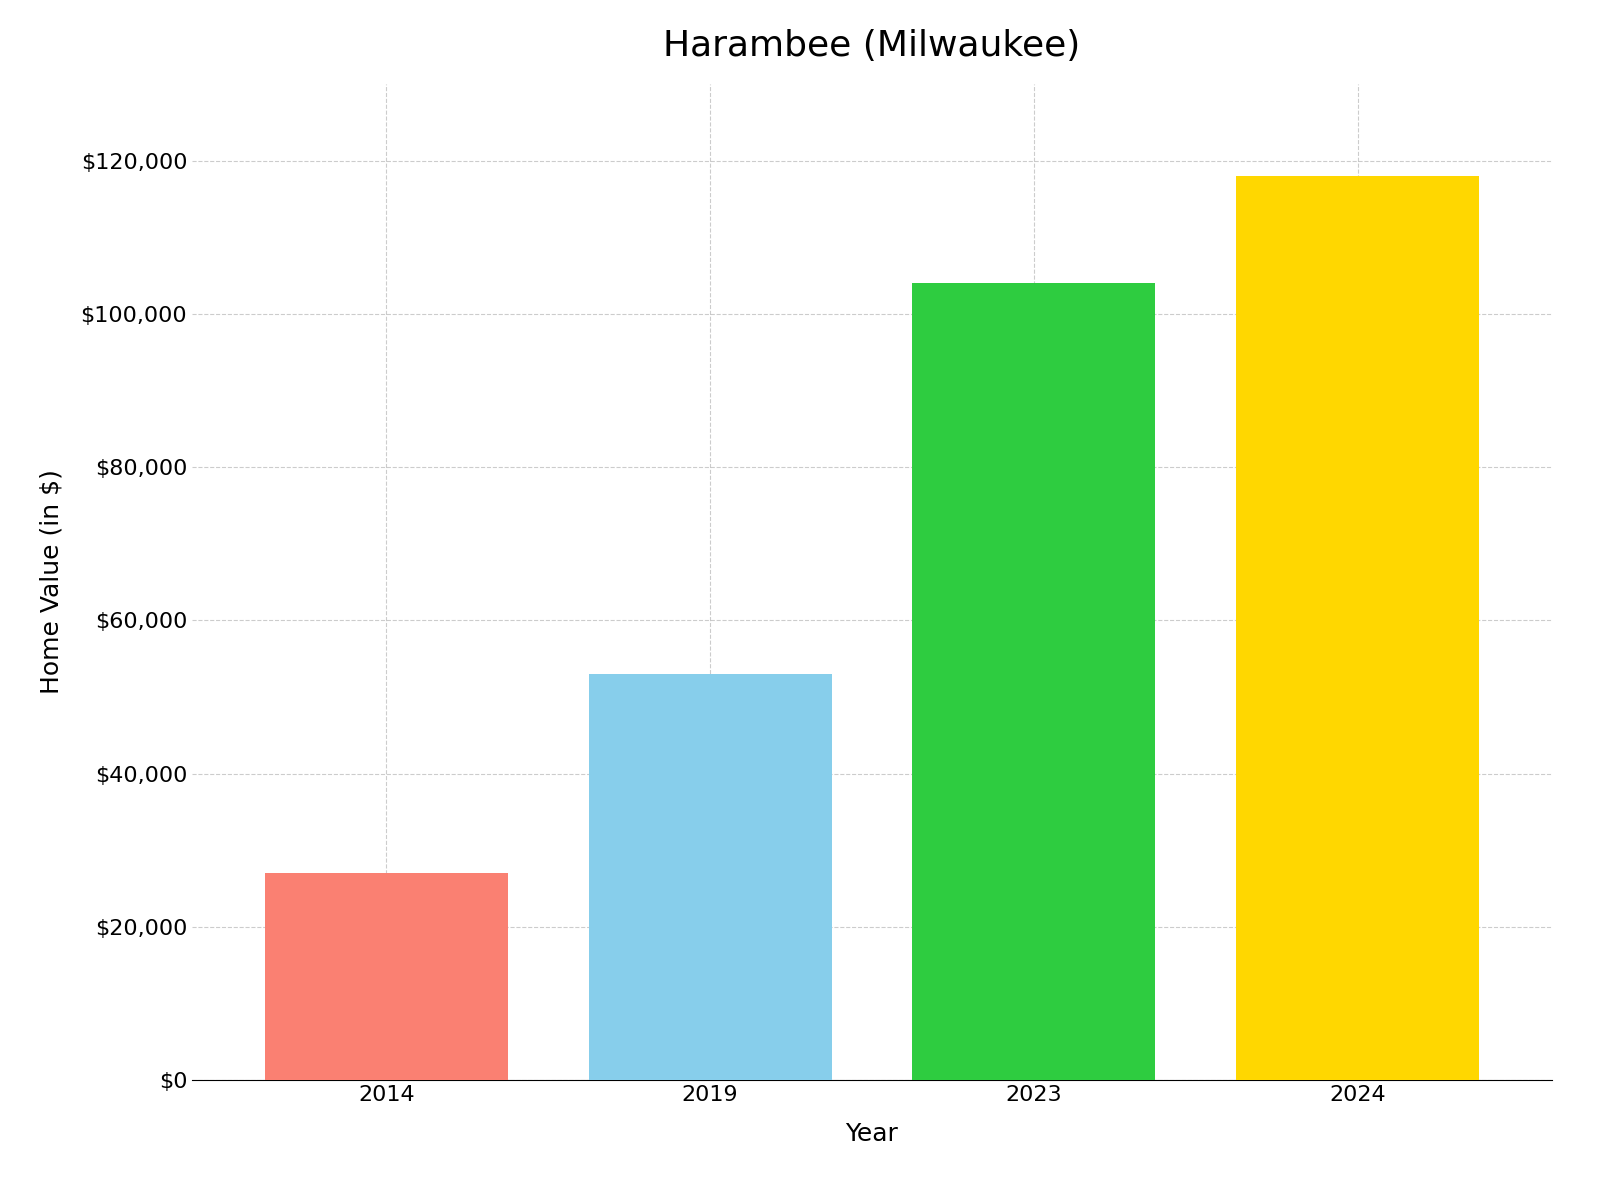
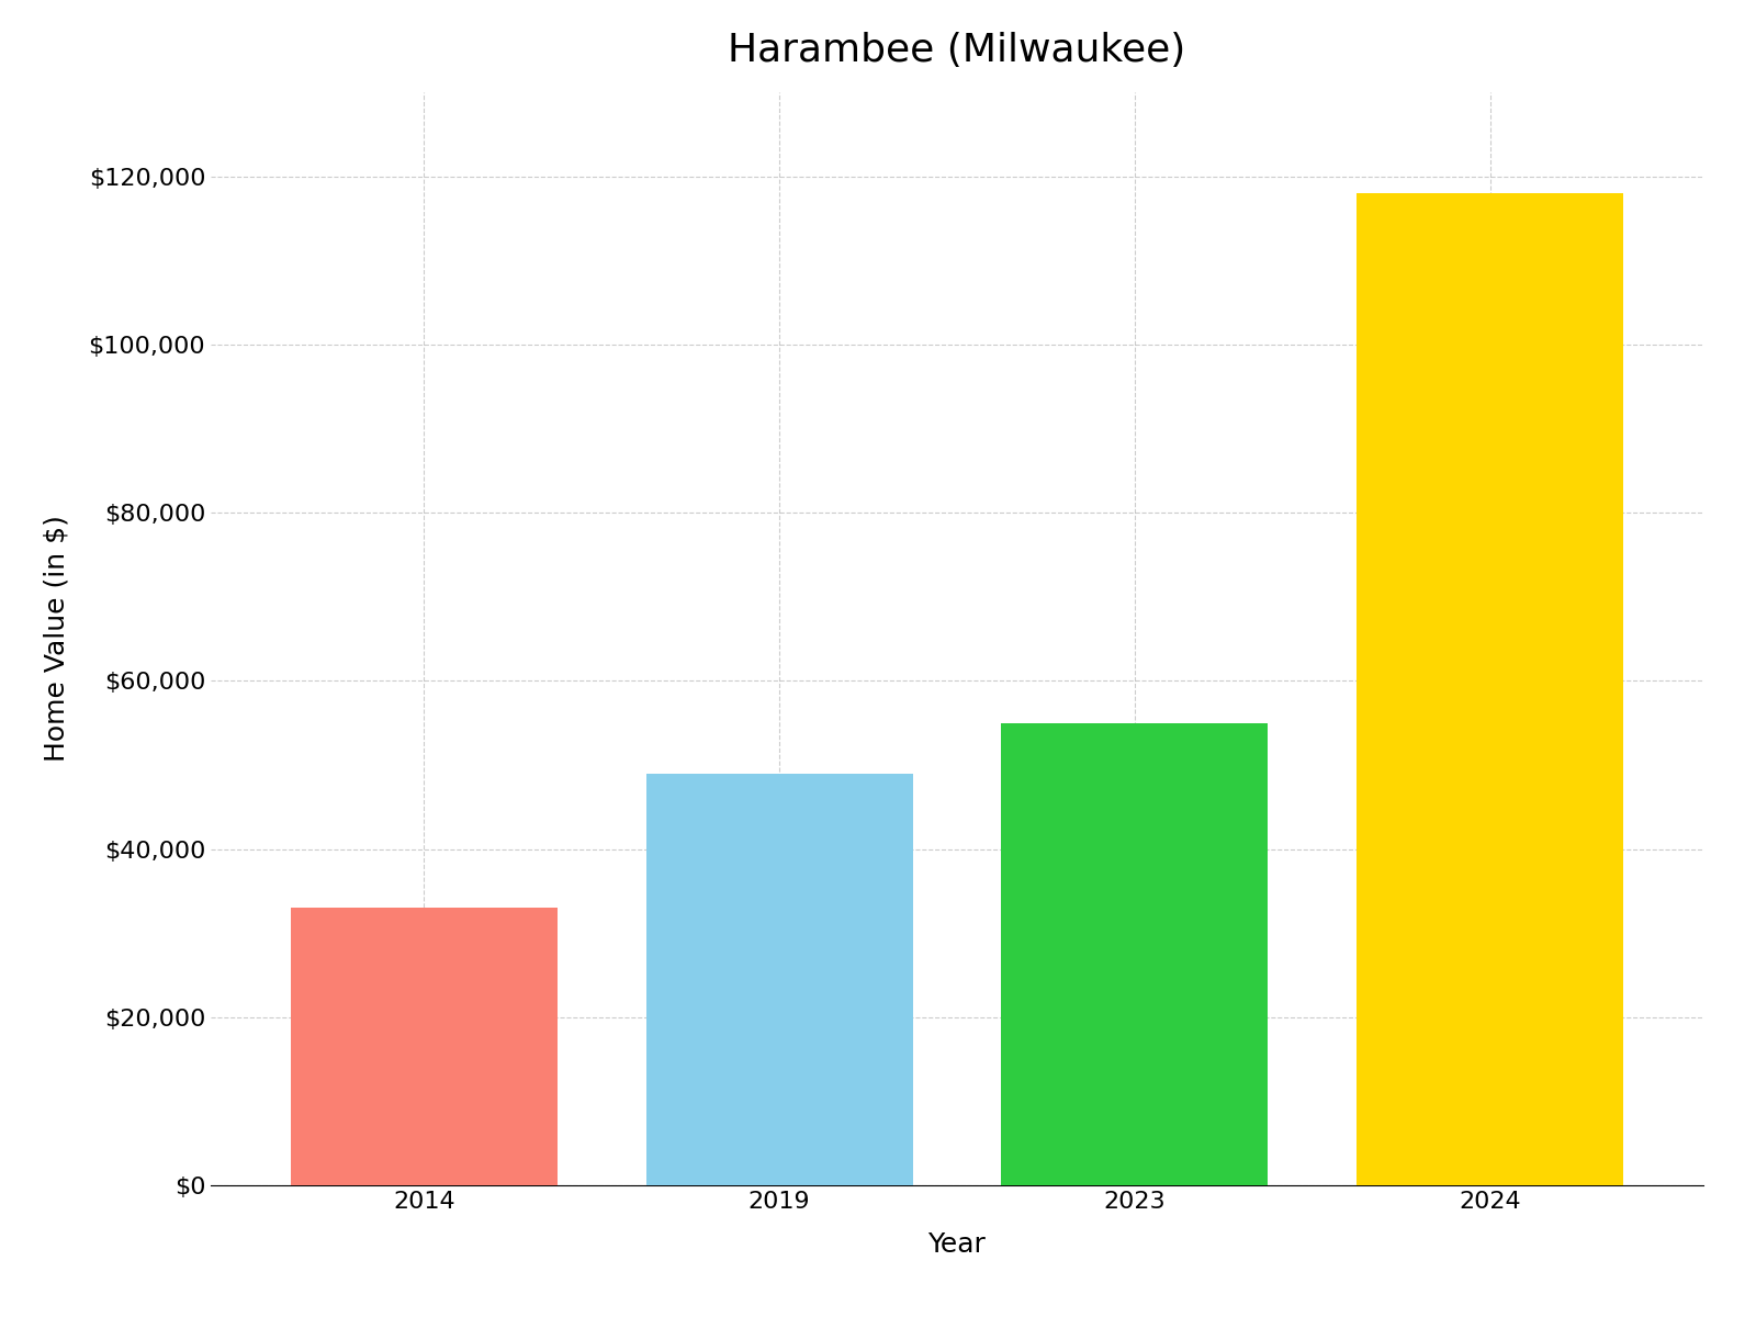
2014: $27,000 -> $33,000
2019: $53,000 -> $49,000
2023: $104,000 -> $55,000
